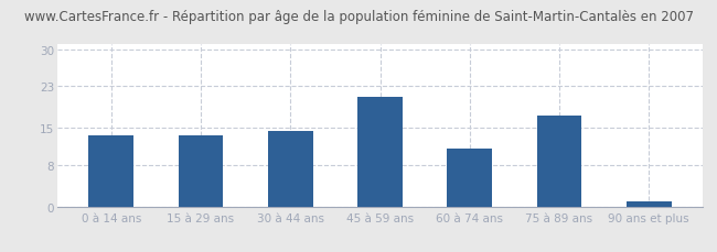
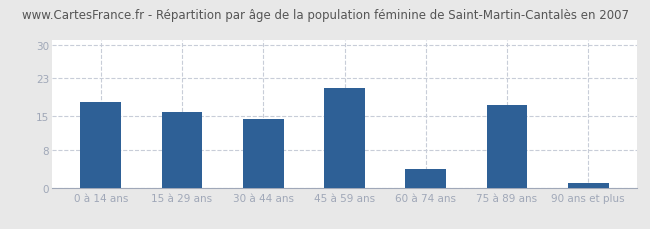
0 à 14 ans: 13.5 -> 18.0
15 à 29 ans: 13.5 -> 16.0
60 à 74 ans: 11.0 -> 4.0
